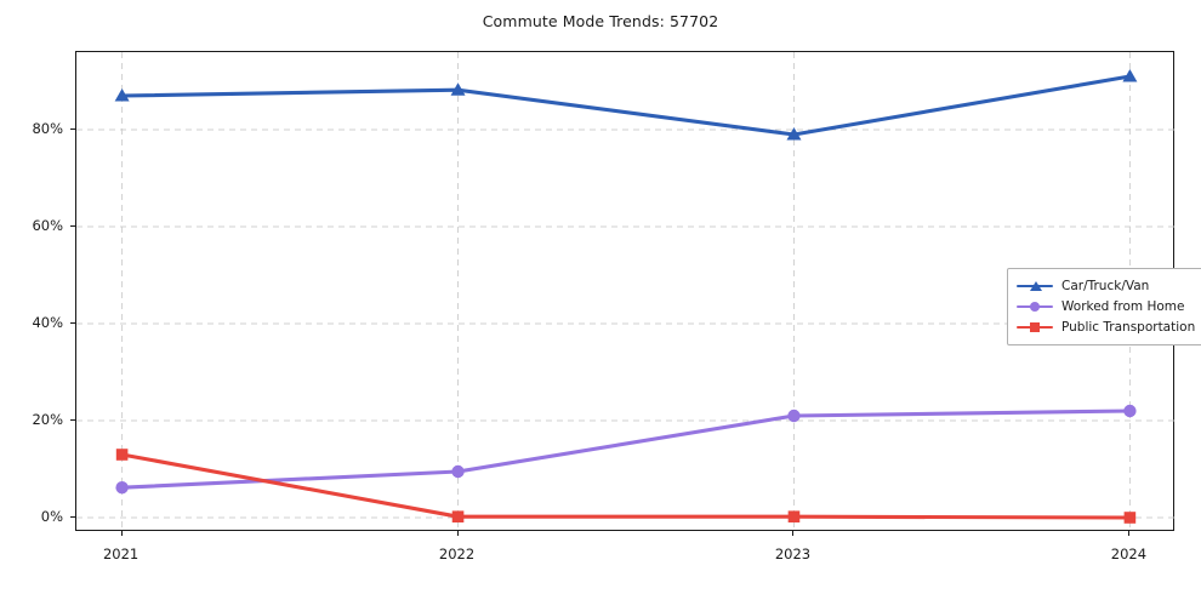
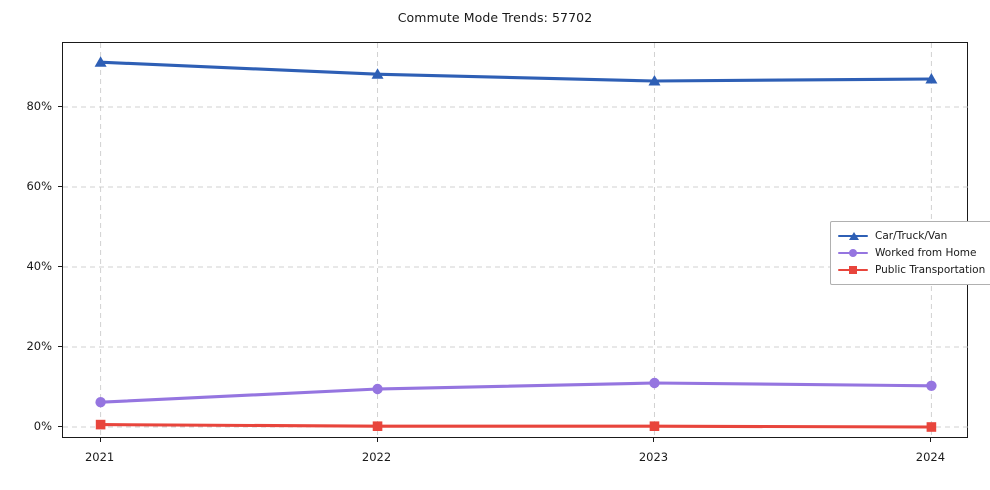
Car/Truck/Van/2021: 87% -> 91%
Public Transportation/2021: 13% -> 1%
Car/Truck/Van/2023: 79% -> 86%
Worked from Home/2023: 21% -> 11%
Car/Truck/Van/2024: 91% -> 87%
Worked from Home/2024: 22% -> 10%
